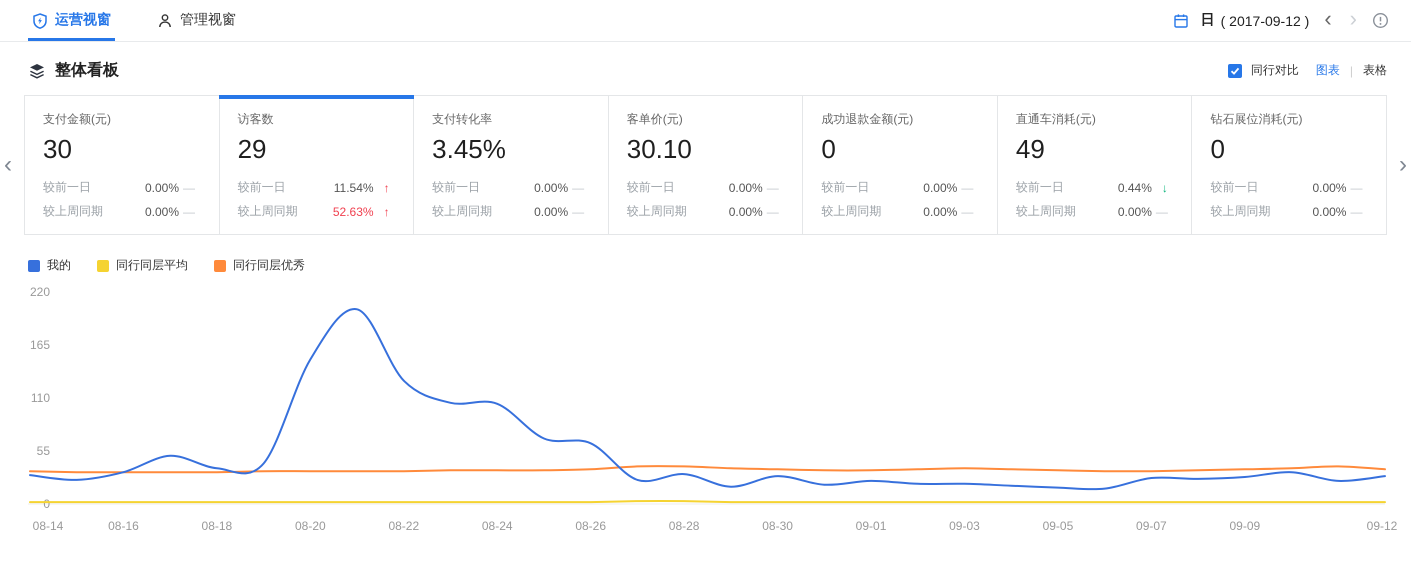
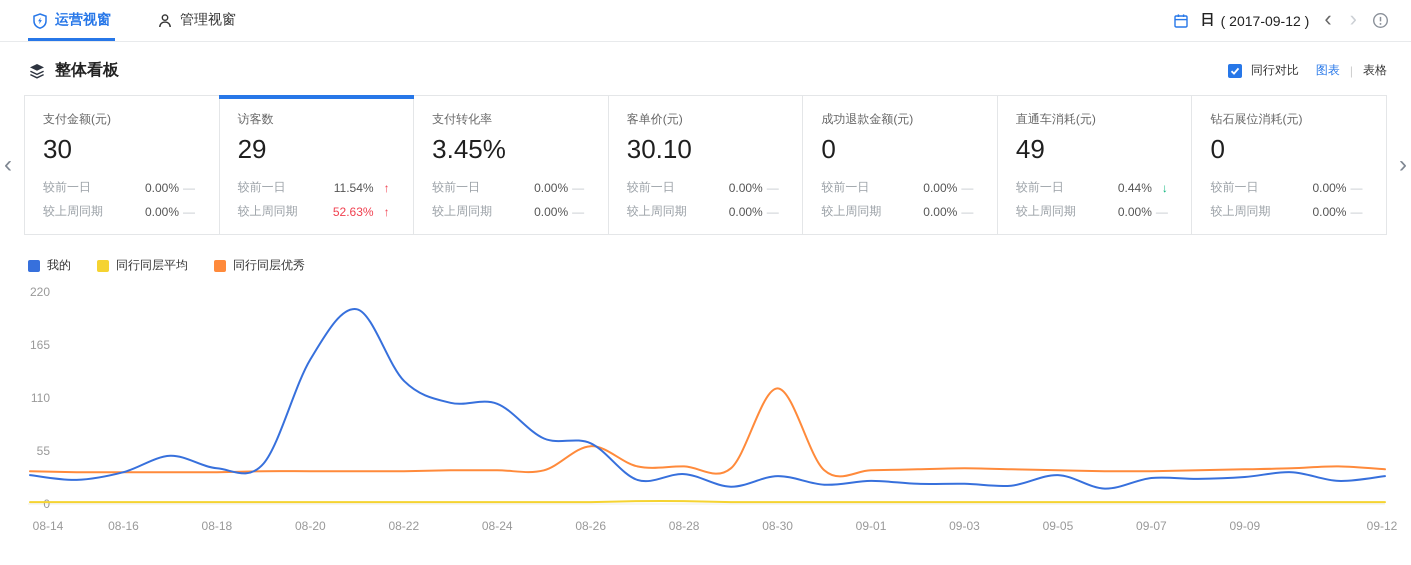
同行同层优秀/08-26: 40 -> 60
同行同层优秀/08-30: 40 -> 120
我的/09-05: 20 -> 30
